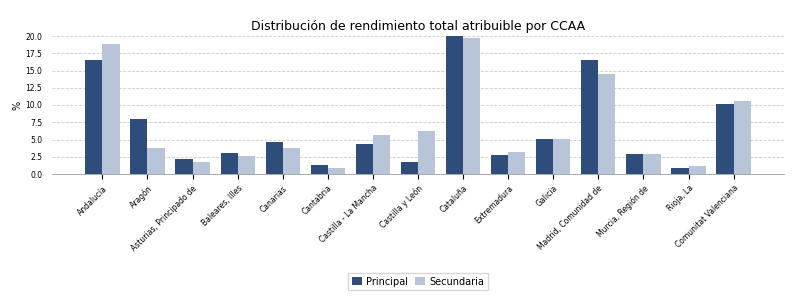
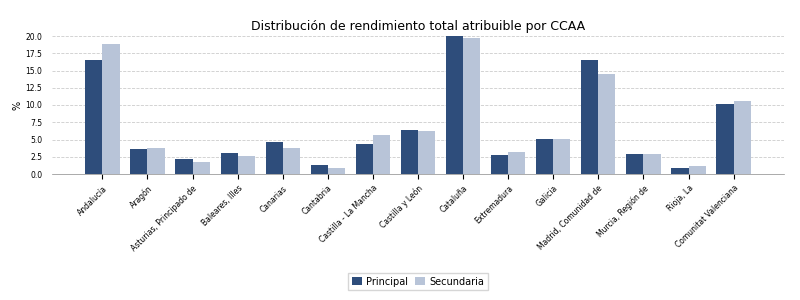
Principal/Aragón: 8.0 -> 3.6
Principal/Castilla y León: 1.8 -> 6.4
